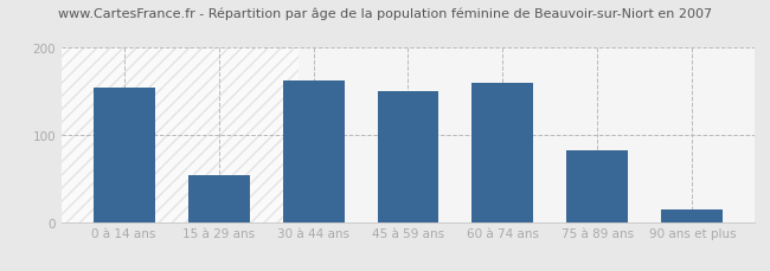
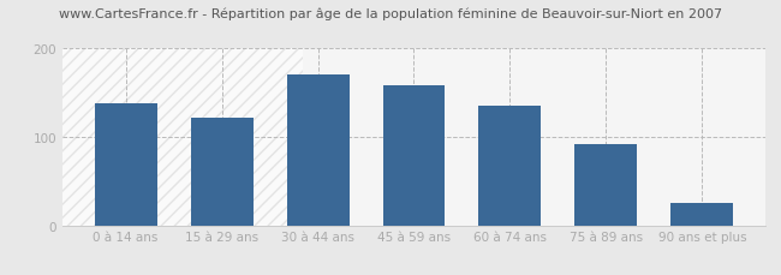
0 à 14 ans: 154 -> 138
15 à 29 ans: 54 -> 122
30 à 44 ans: 162 -> 170
45 à 59 ans: 150 -> 158
60 à 74 ans: 160 -> 136
75 à 89 ans: 82 -> 92
90 ans et plus: 14 -> 25
